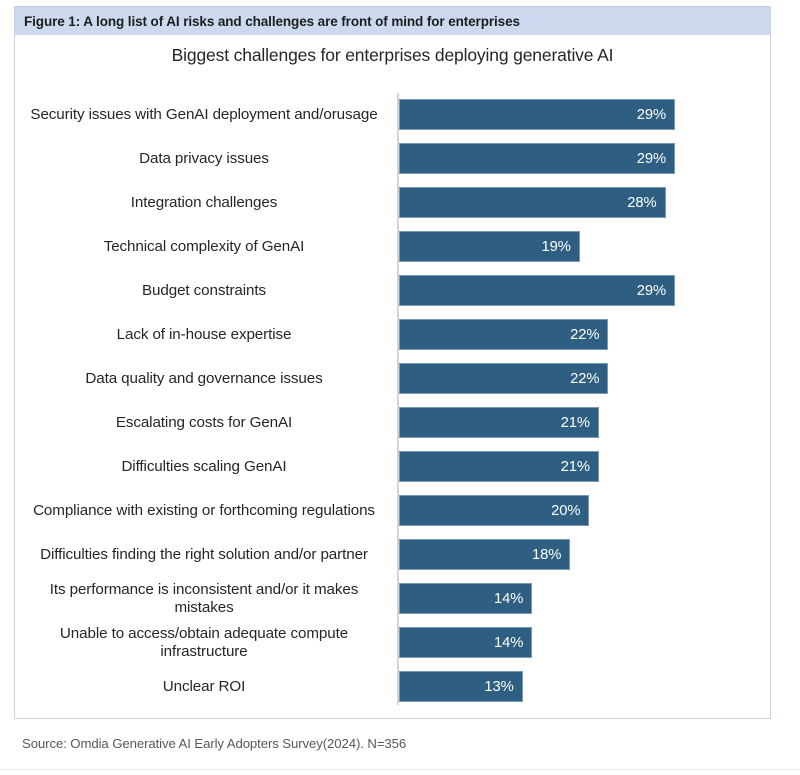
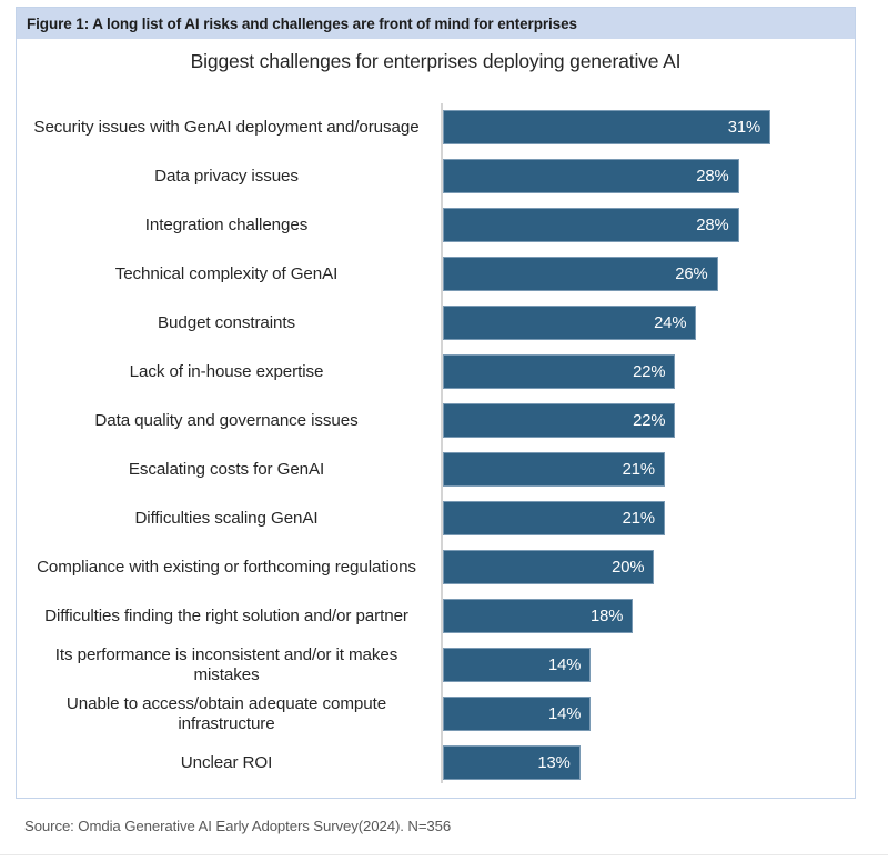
Security issues with GenAI deployment and/orusage: 29% -> 31%
Data privacy issues: 29% -> 28%
Technical complexity of GenAI: 19% -> 26%
Budget constraints: 29% -> 24%
